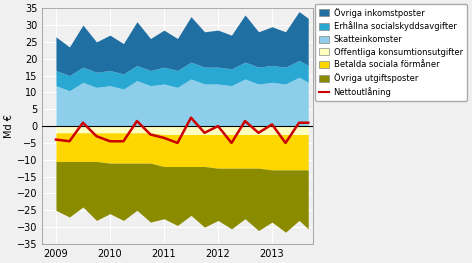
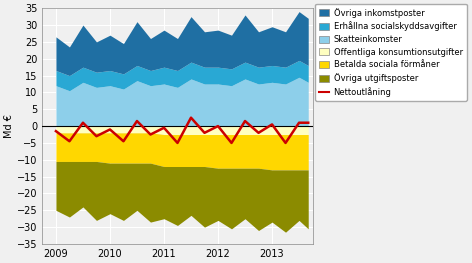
Nettoutlåning/2009: -4.0 -> -1.5
Nettoutlåning/2010: -4.5 -> -1.0
Nettoutlåning/2011: -3.5 -> -0.5
